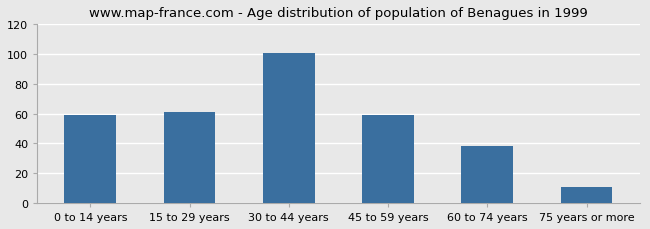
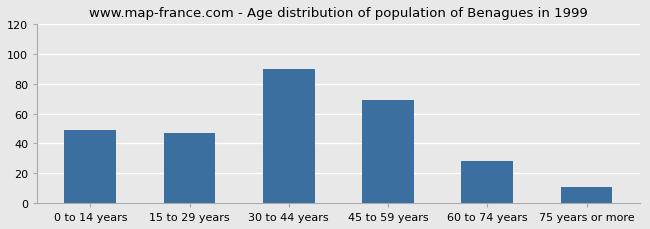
0 to 14 years: 59 -> 49
15 to 29 years: 61 -> 47
30 to 44 years: 101 -> 90
45 to 59 years: 59 -> 69
60 to 74 years: 38 -> 28
